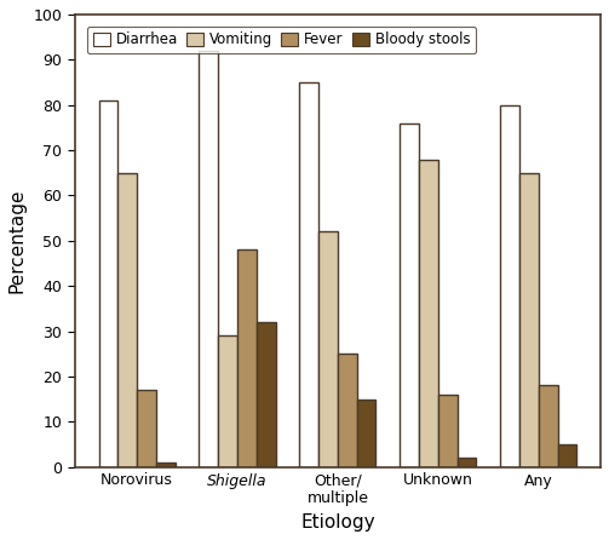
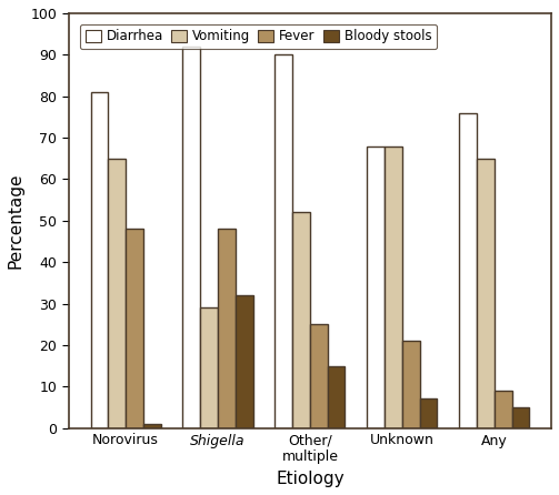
Fever/Norovirus: 17 -> 48
Diarrhea/Other/ multiple: 85 -> 90
Diarrhea/Unknown: 76 -> 68
Fever/Unknown: 16 -> 21
Bloody stools/Unknown: 2 -> 7
Diarrhea/Any: 80 -> 76
Fever/Any: 18 -> 9
